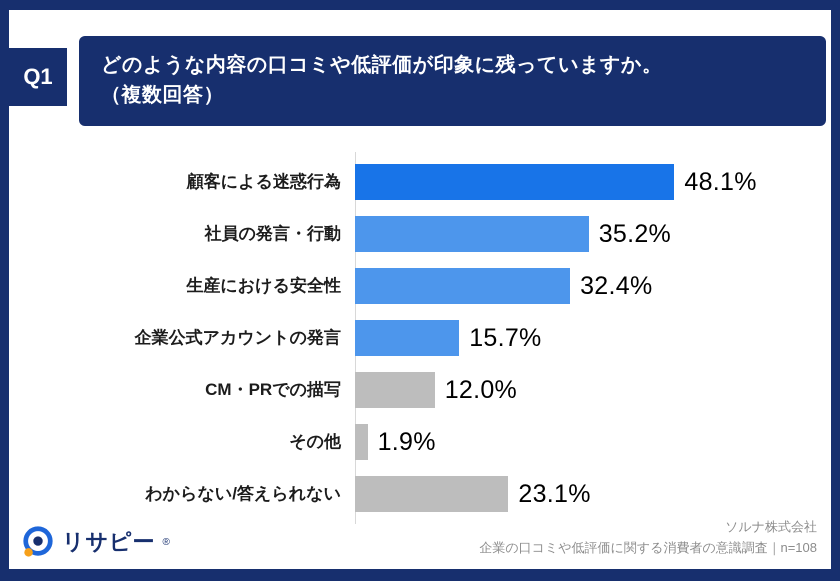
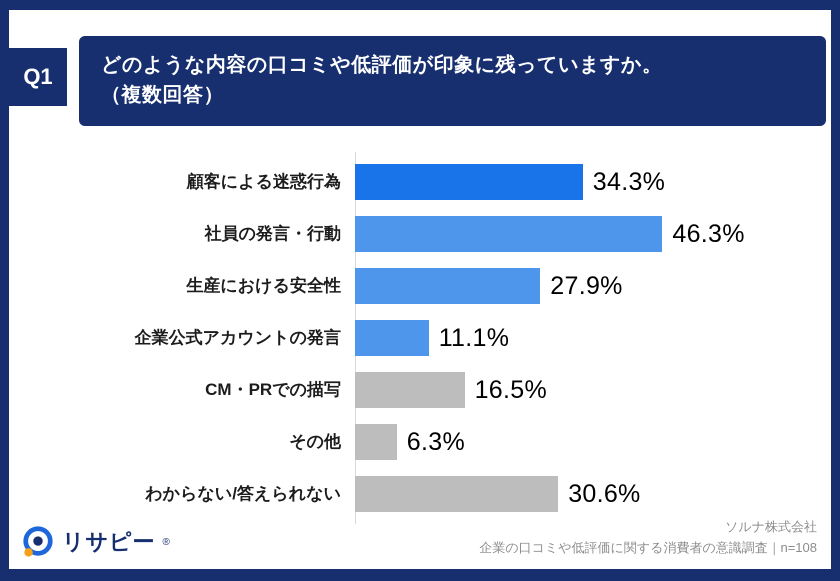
顧客による迷惑行為: 48.1% -> 34.3%
社員の発言・行動: 35.2% -> 46.3%
生産における安全性: 32.4% -> 27.9%
企業公式アカウントの発言: 15.7% -> 11.1%
CM・PRでの描写: 12.0% -> 16.5%
その他: 1.9% -> 6.3%
わからない/答えられない: 23.1% -> 30.6%
